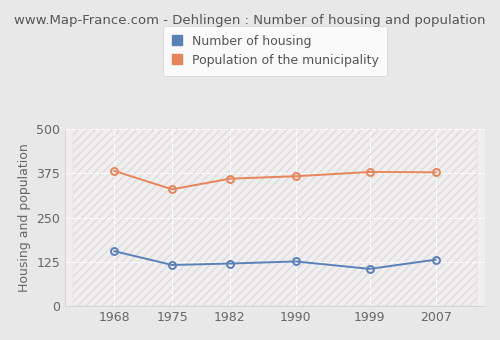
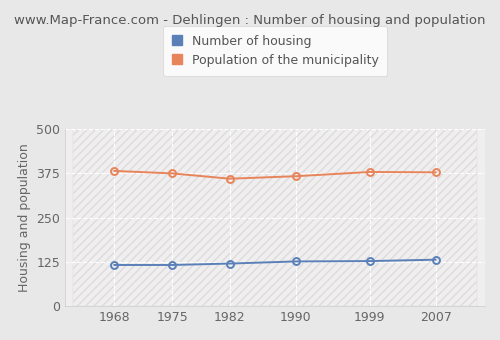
Number of housing/1968: 155 -> 116
Population of the municipality/1975: 330 -> 375
Number of housing/1999: 105 -> 127
